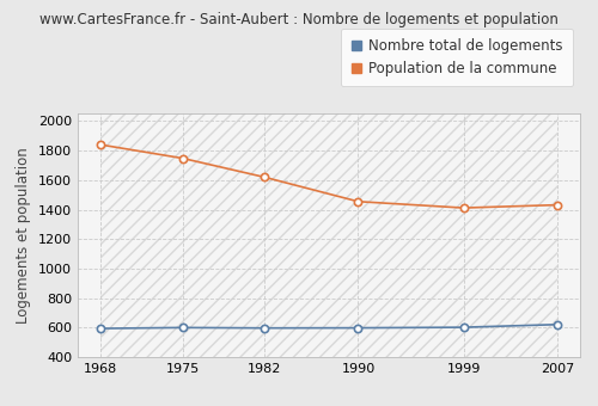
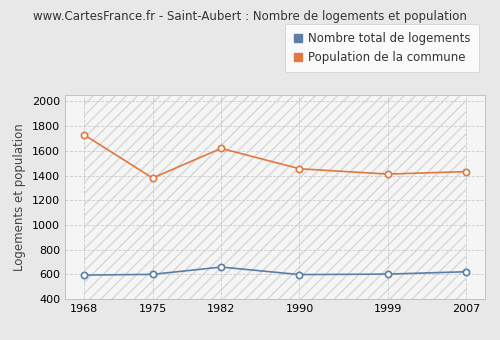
Population de la commune/1968: 1840 -> 1730
Population de la commune/1975: 1750 -> 1380
Nombre total de logements/1982: 600 -> 660
